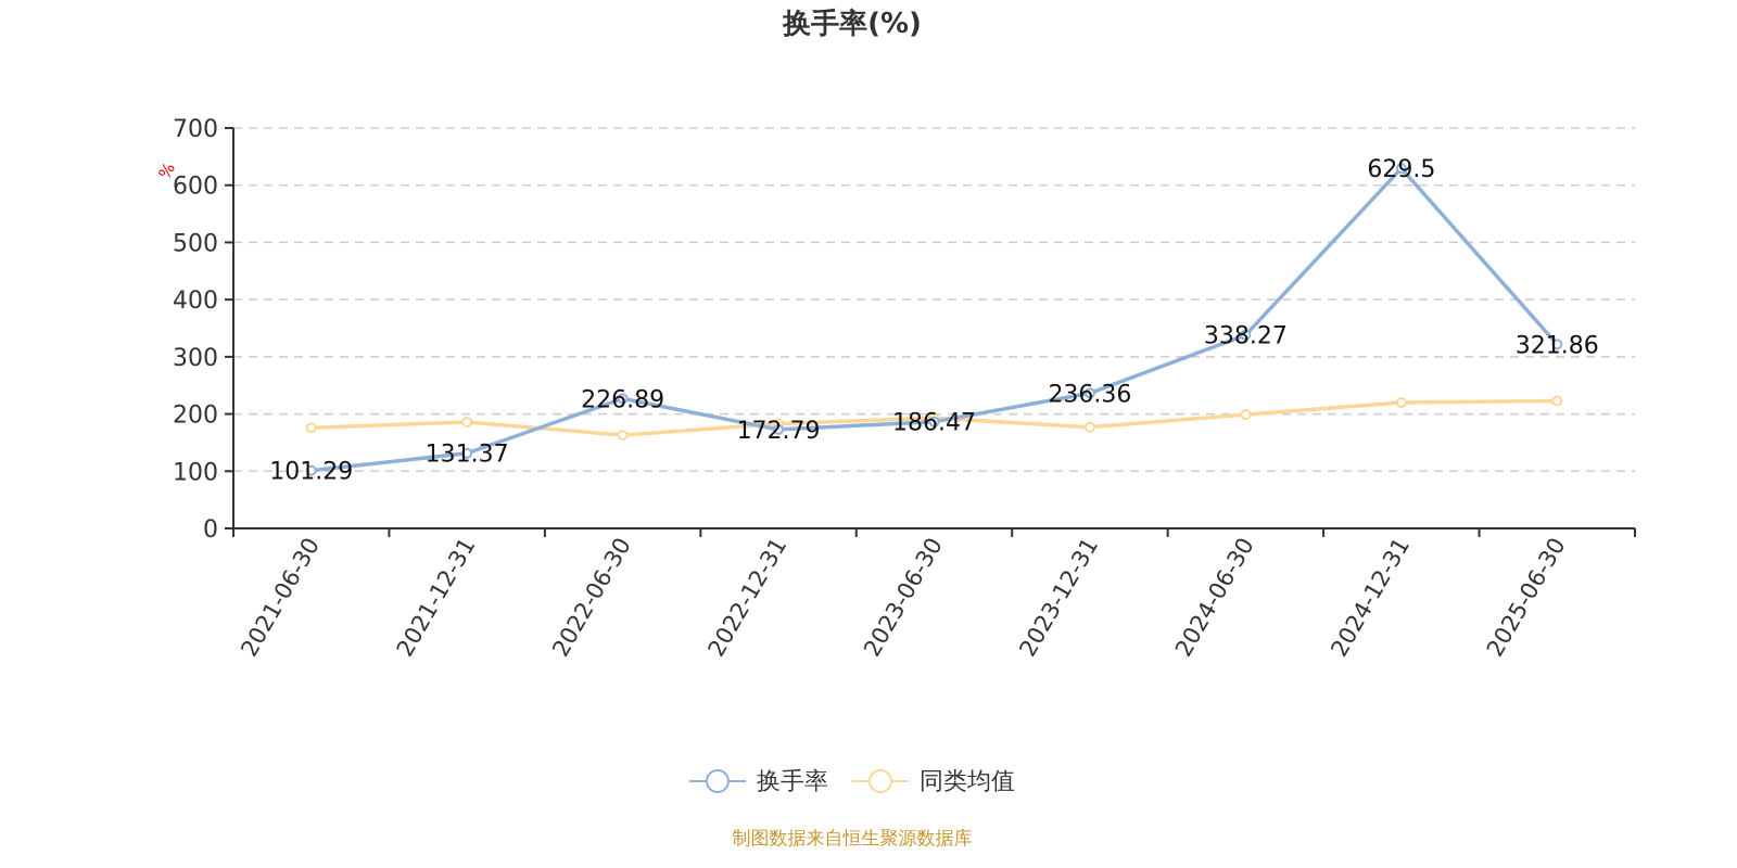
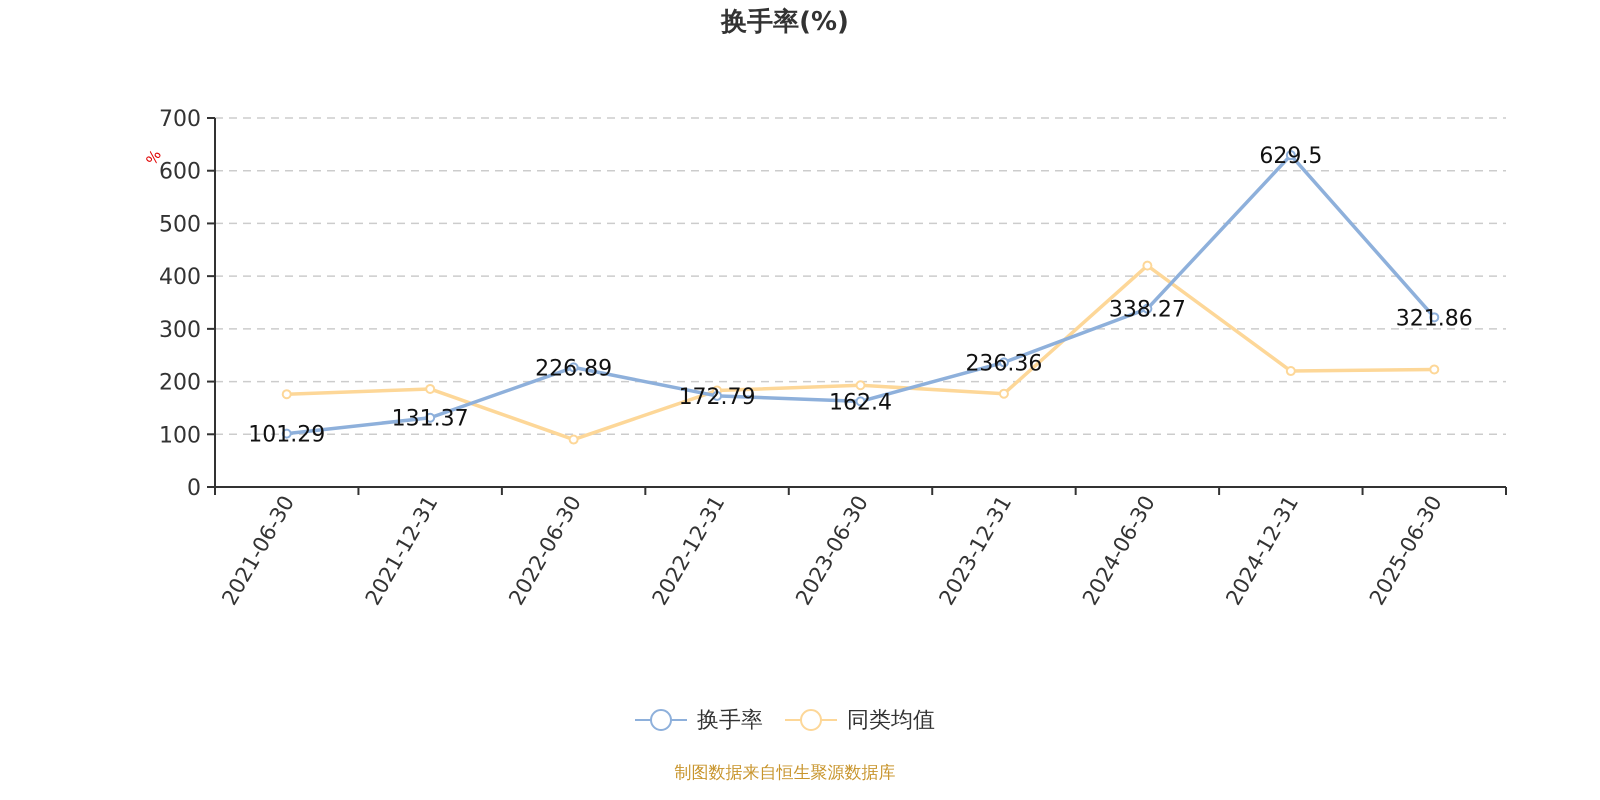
同类均值/2022-06-30: 160 -> 90
换手率/2023-06-30: 186.47 -> 162.4
同类均值/2024-06-30: 200 -> 420
